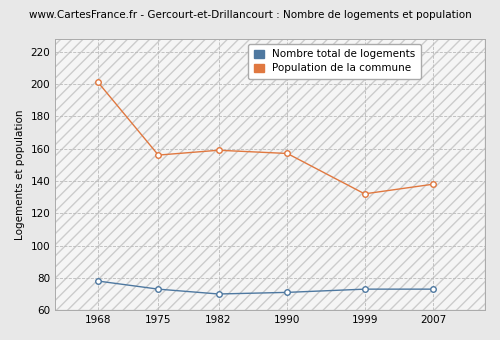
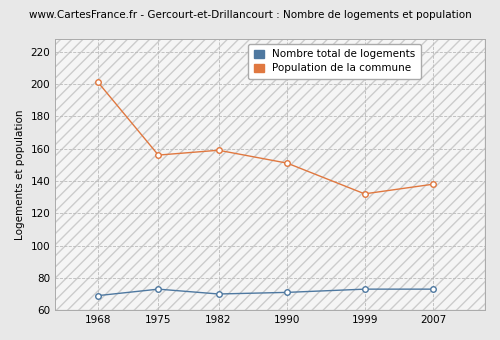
Nombre total de logements/1968: 78 -> 69
Population de la commune/1990: 157 -> 151
